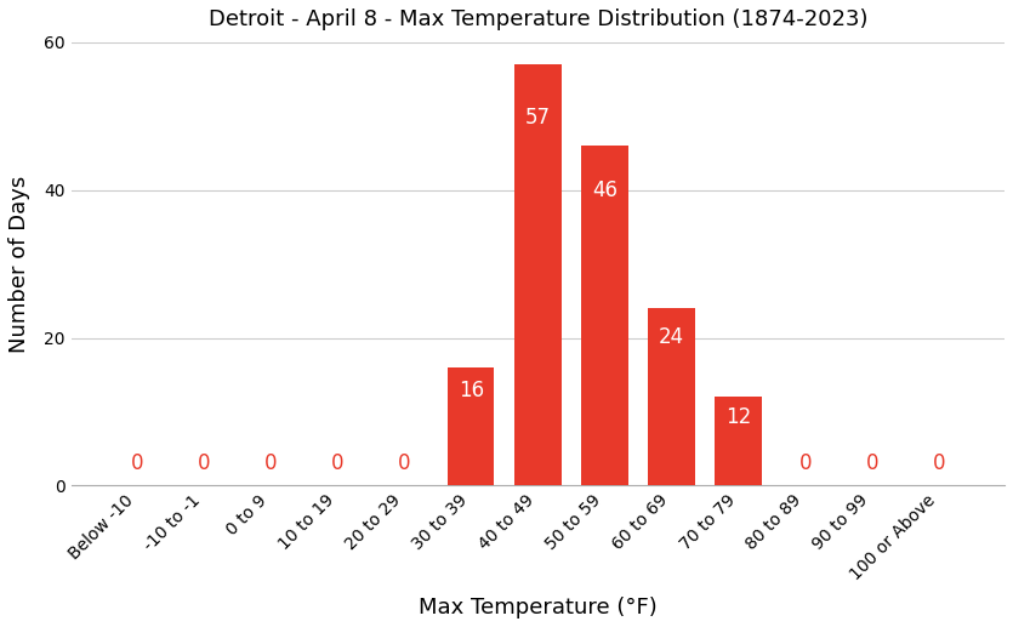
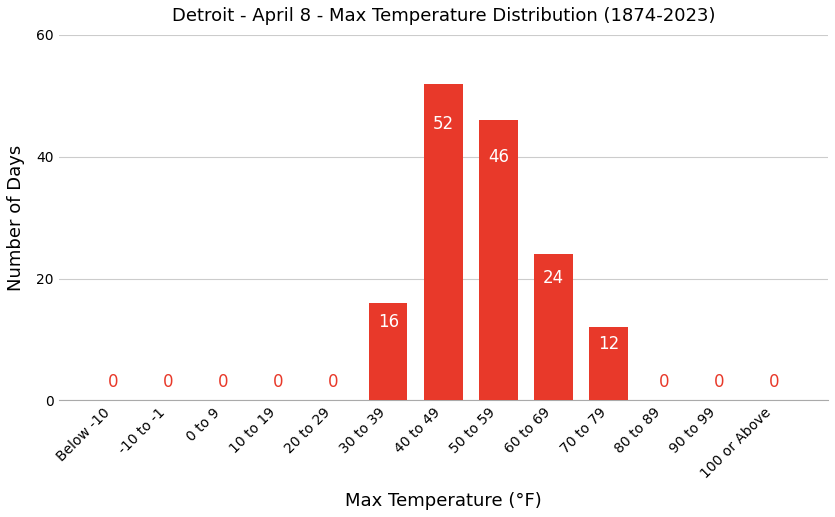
40 to 49: 57 -> 52
